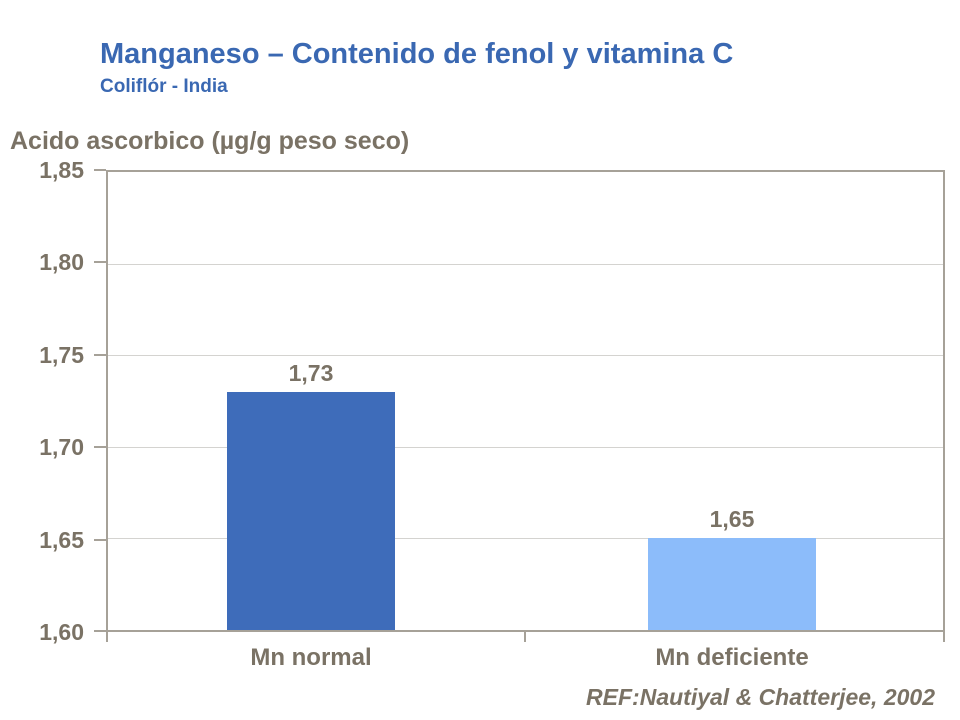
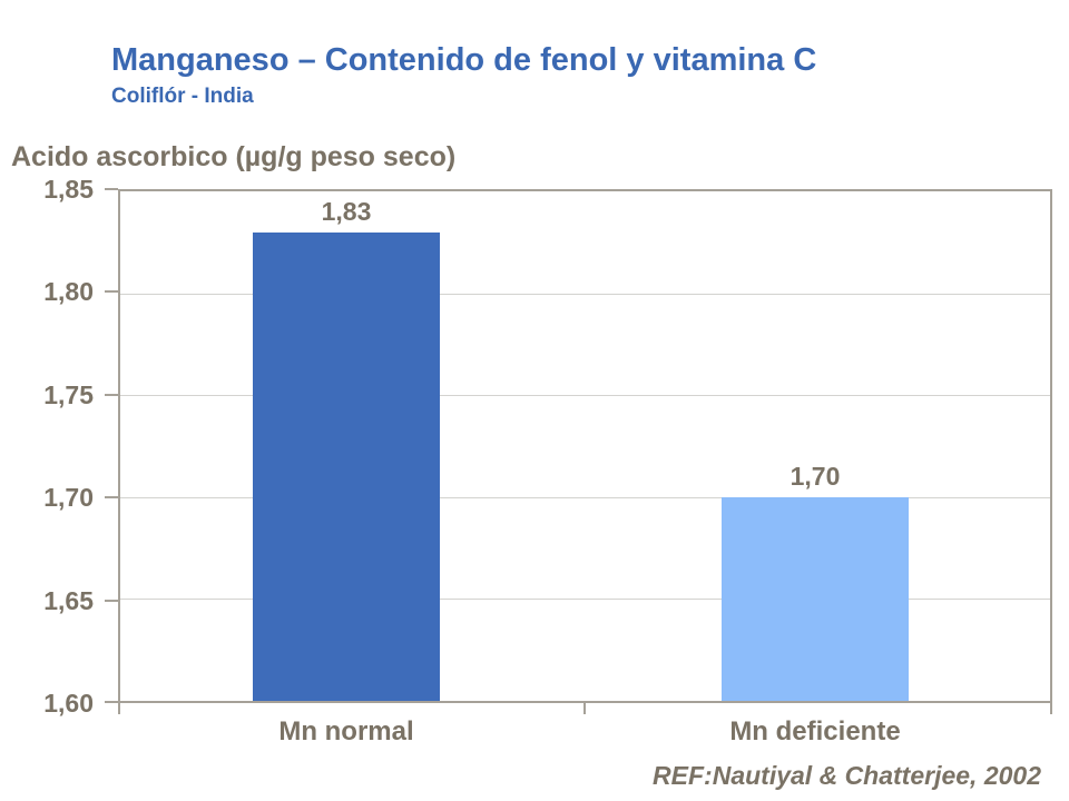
Mn normal: 1,73 -> 1,83
Mn deficiente: 1,65 -> 1,70
